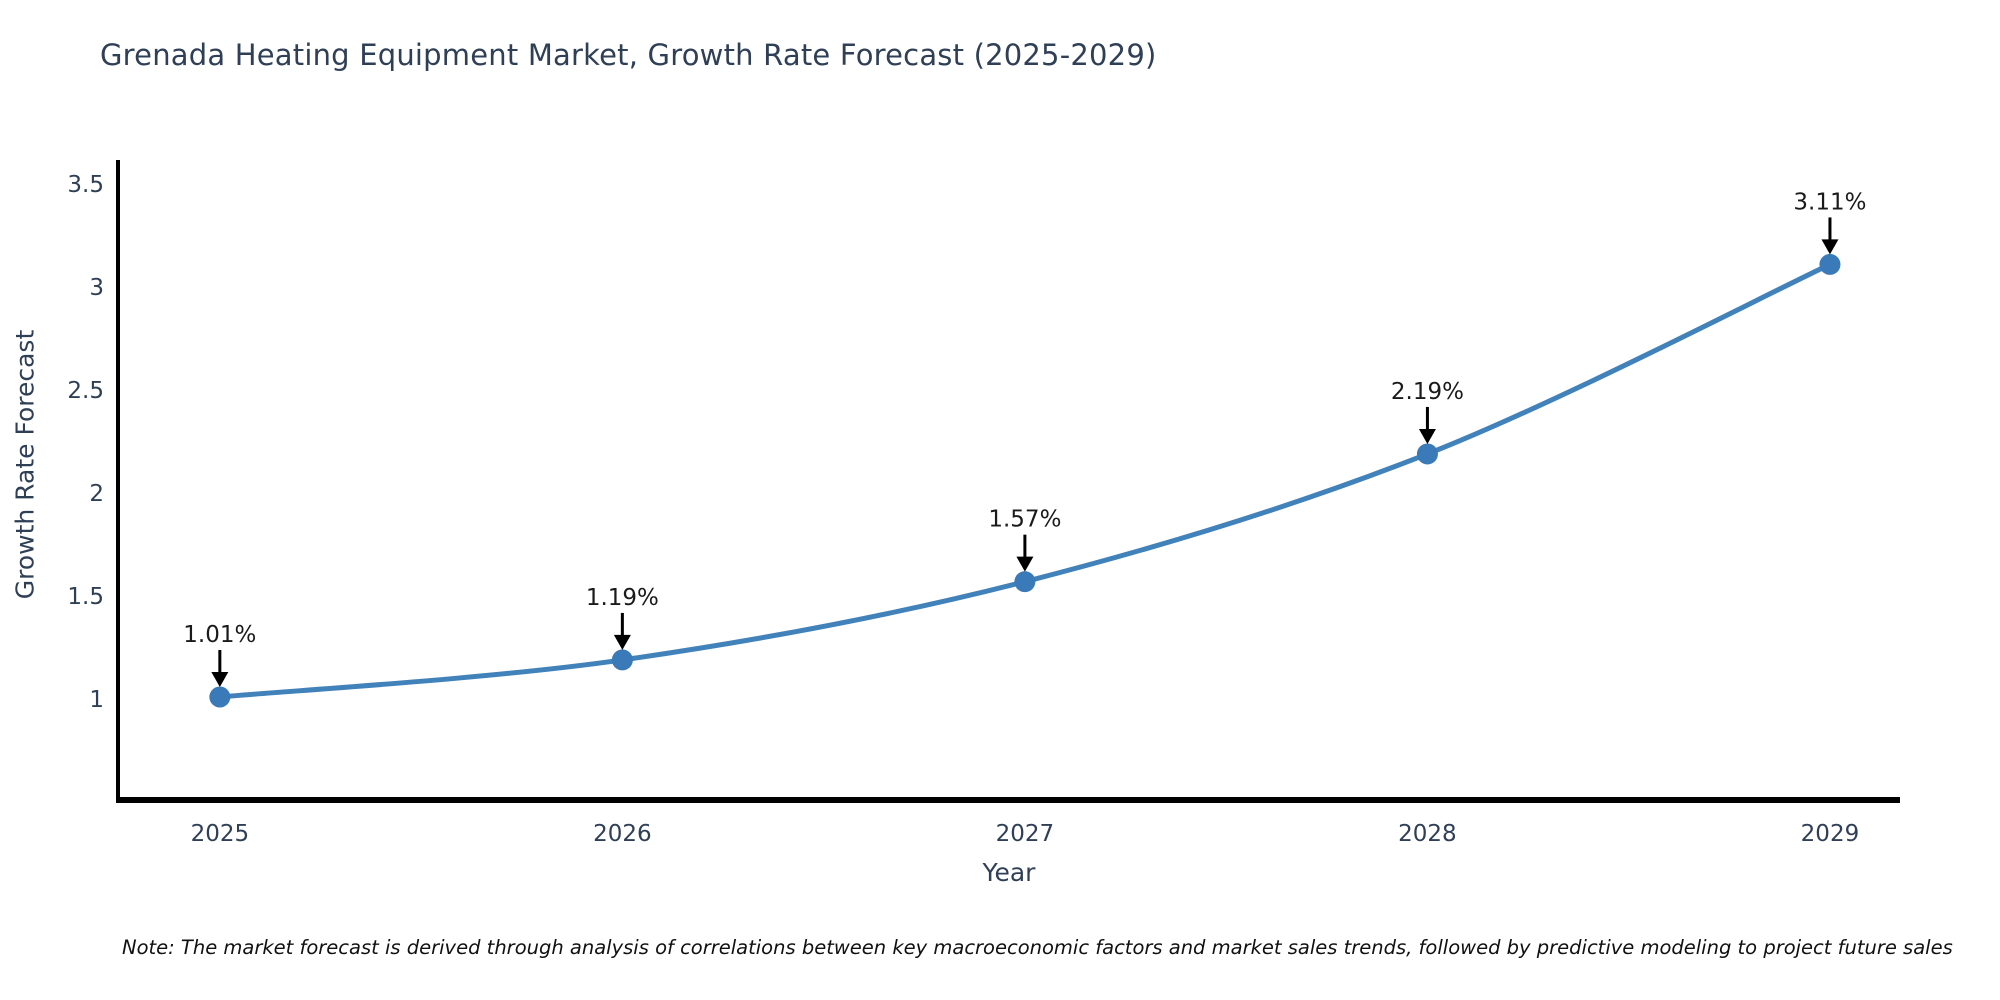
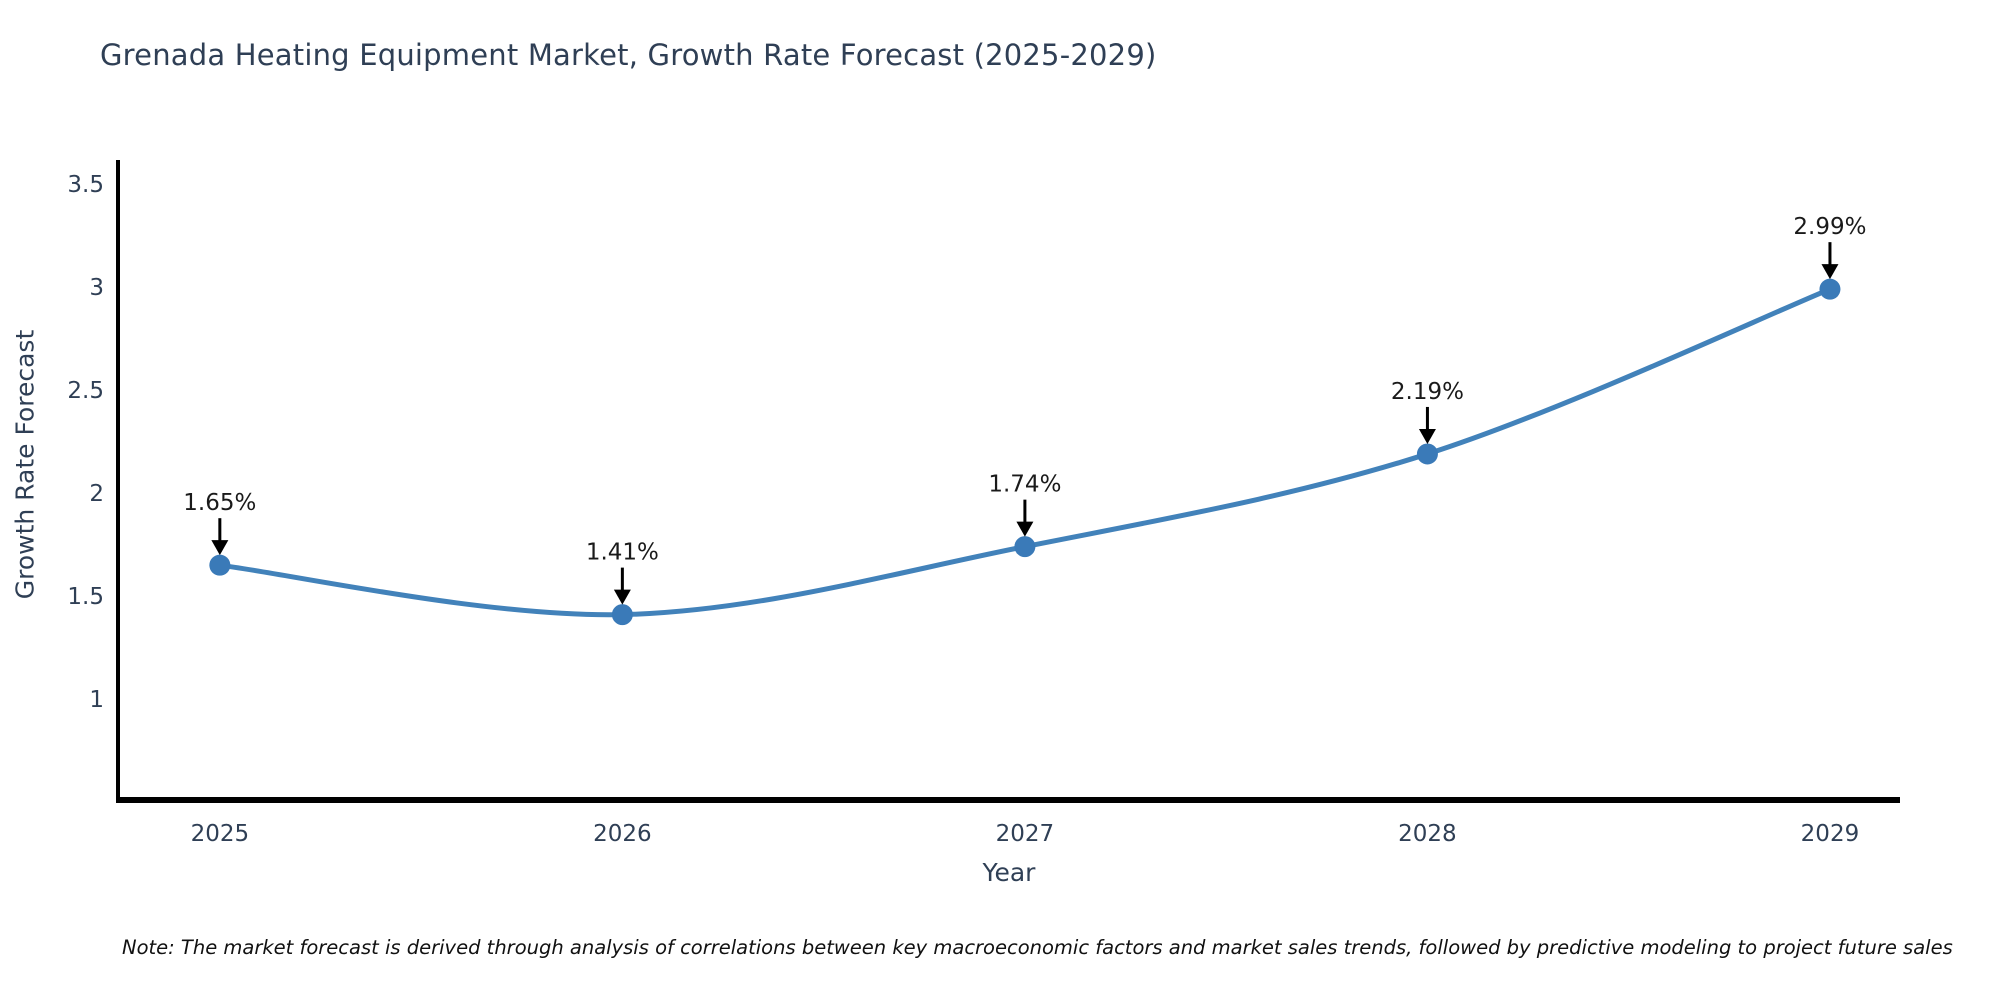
2025: 1.01% -> 1.65%
2026: 1.19% -> 1.41%
2027: 1.57% -> 1.74%
2029: 3.11% -> 2.99%
